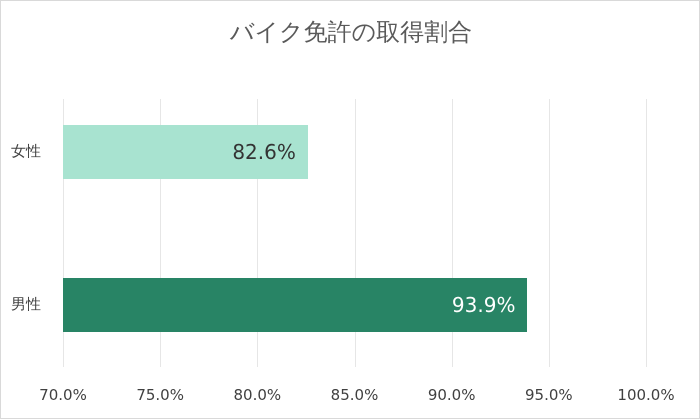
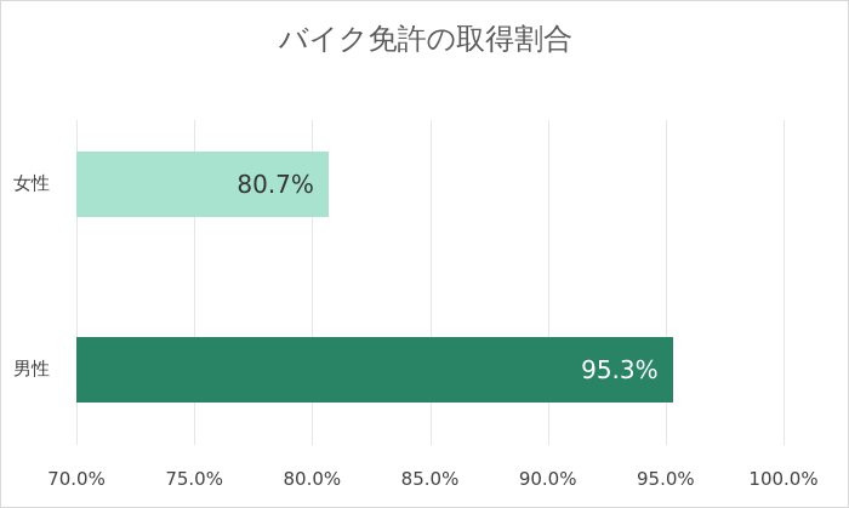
女性: 82.6% -> 80.7%
男性: 93.9% -> 95.3%
